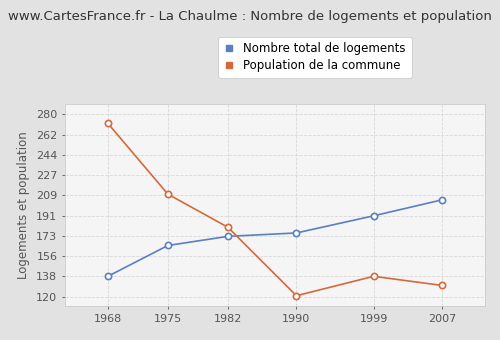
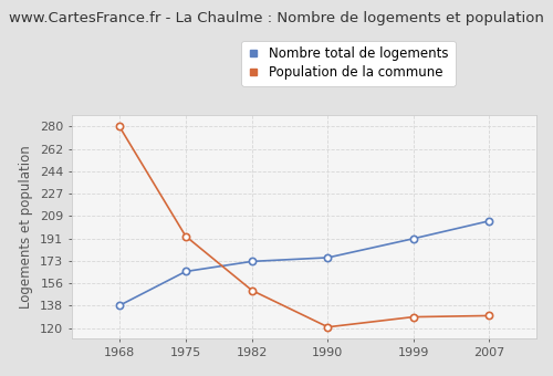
Population de la commune/1968: 272 -> 280
Population de la commune/1975: 210 -> 193
Population de la commune/1982: 181 -> 150
Population de la commune/1999: 138 -> 129
